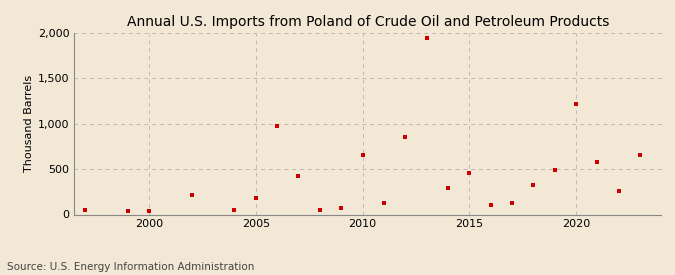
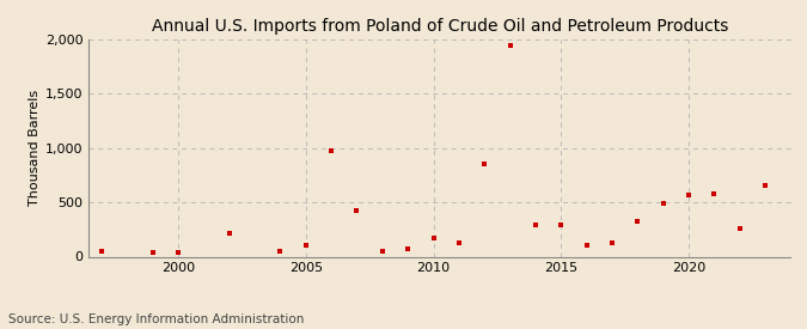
2005: 180 -> 110
2010: 660 -> 180
2015: 460 -> 300
2020: 1,220 -> 560
